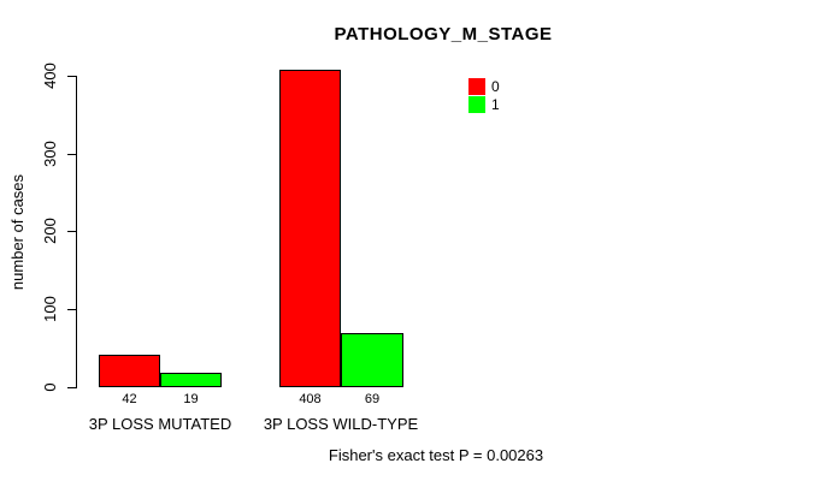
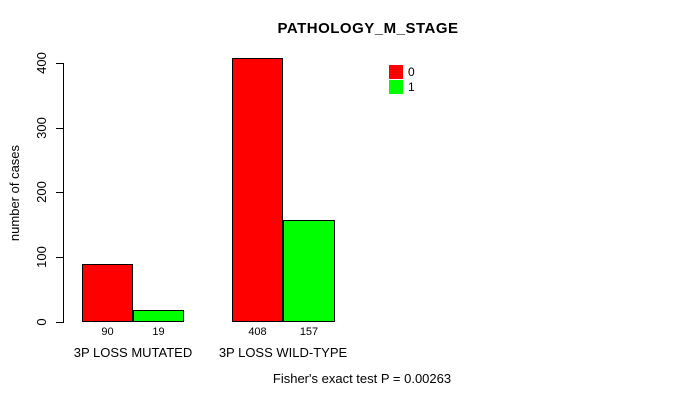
0/3P LOSS MUTATED: 42 -> 90
1/3P LOSS WILD-TYPE: 69 -> 157
